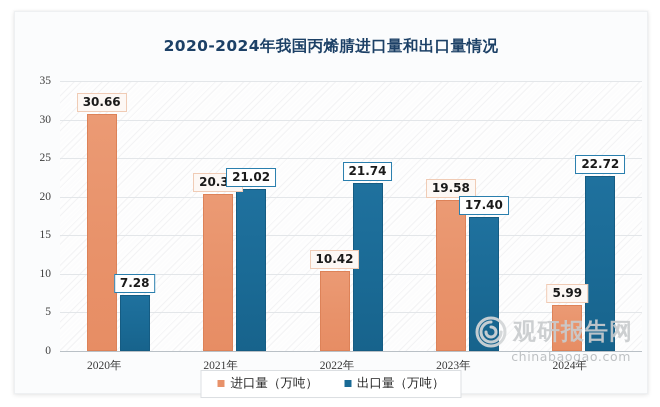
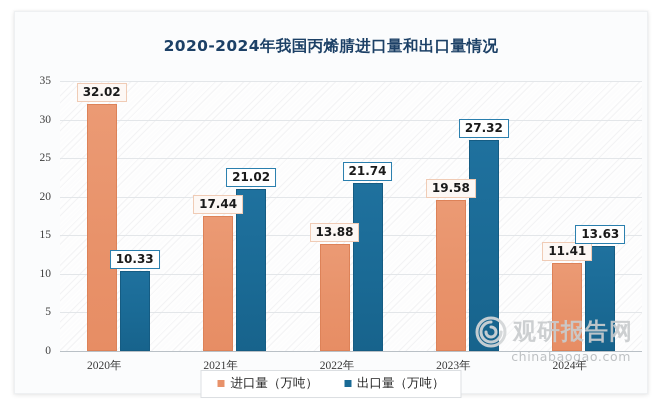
进口量（万吨）/2020年: 30.66 -> 32.02
出口量（万吨）/2020年: 7.28 -> 10.33
进口量（万吨）/2021年: 20.38 -> 17.44
进口量（万吨）/2022年: 10.42 -> 13.88
出口量（万吨）/2023年: 17.40 -> 27.32
进口量（万吨）/2024年: 5.99 -> 11.41
出口量（万吨）/2024年: 22.72 -> 13.63
